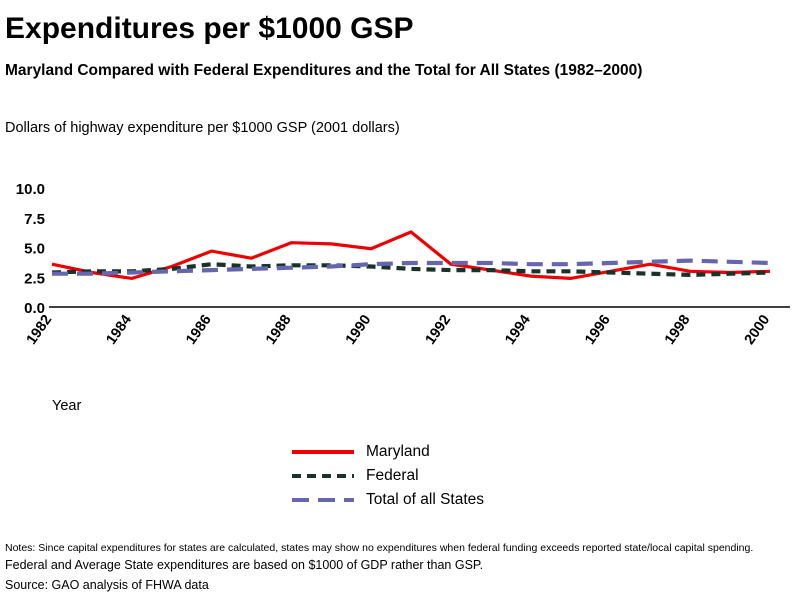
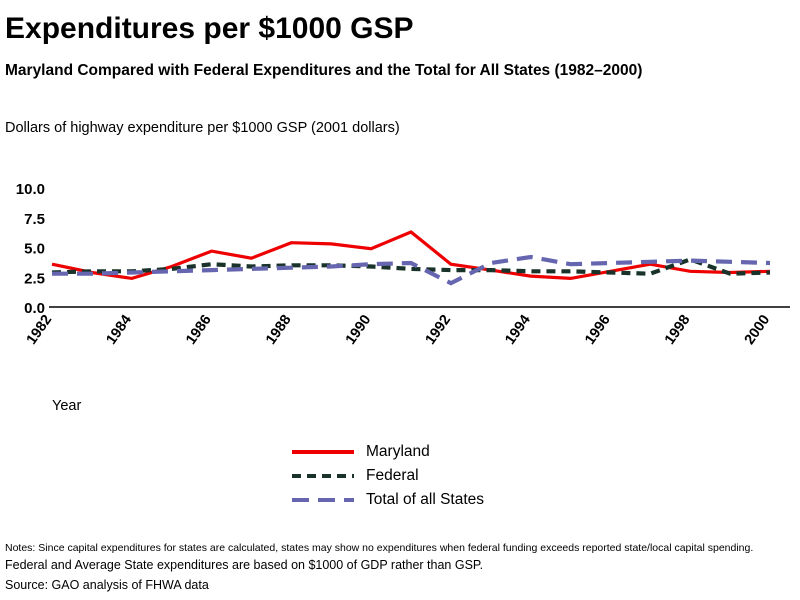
Total of all States/1992: 3.7 -> 2.0
Total of all States/1994: 3.6 -> 4.2
Federal/1998: 2.7 -> 4.0
